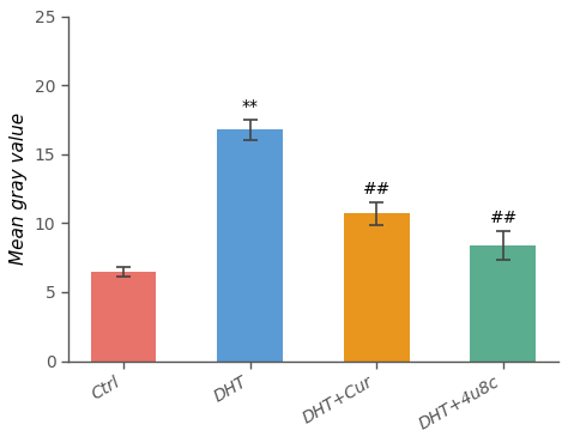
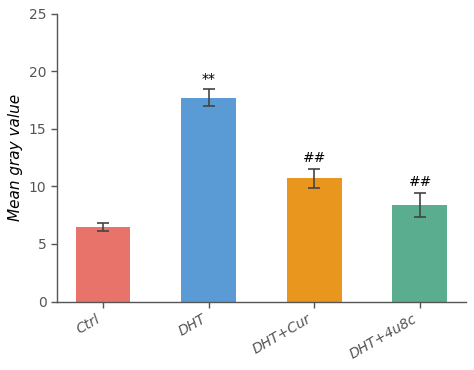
DHT: 16.8 -> 17.7
